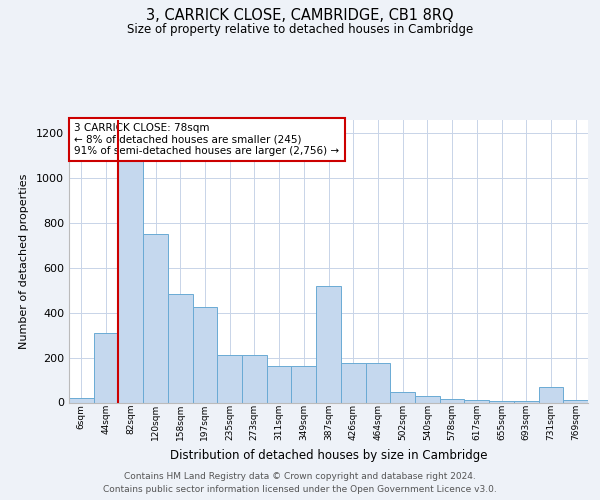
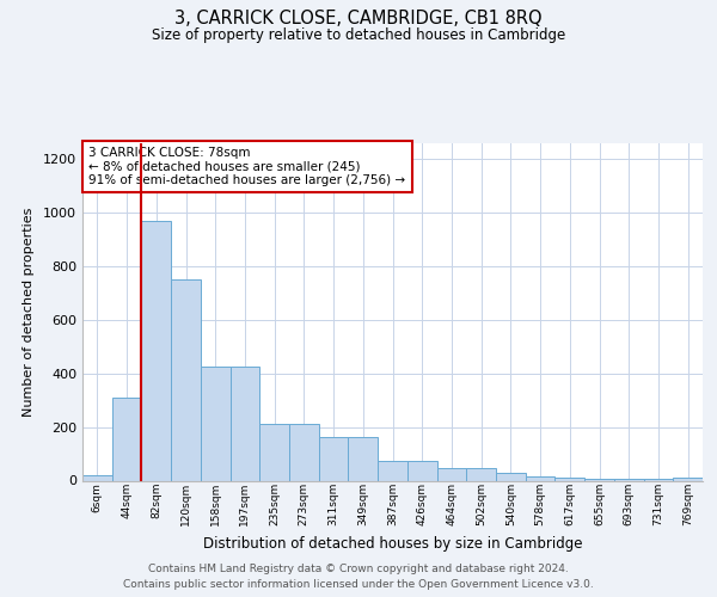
82sqm: 1085 -> 970
158sqm: 485 -> 425
387sqm: 520 -> 75
426sqm: 175 -> 75
464sqm: 175 -> 45
731sqm: 70 -> 5
